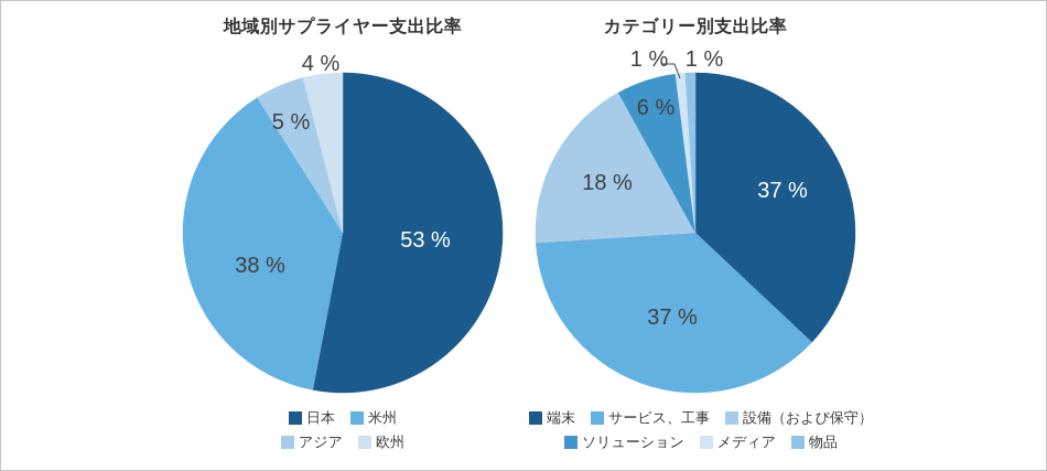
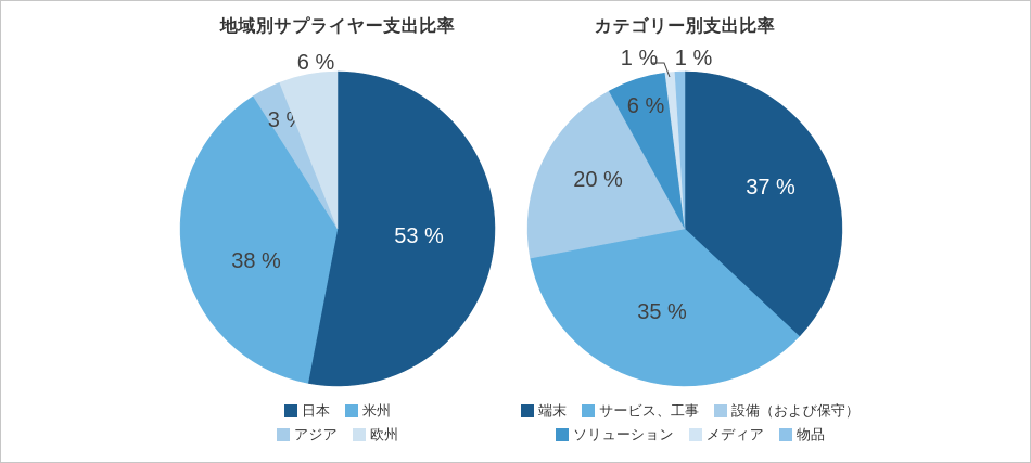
地域別サプライヤー支出比率/アジア: 5 -> 3
地域別サプライヤー支出比率/欧州: 4 -> 6
カテゴリー別支出比率/サービス、工事: 37 -> 35
カテゴリー別支出比率/設備（および保守）: 18 -> 20
